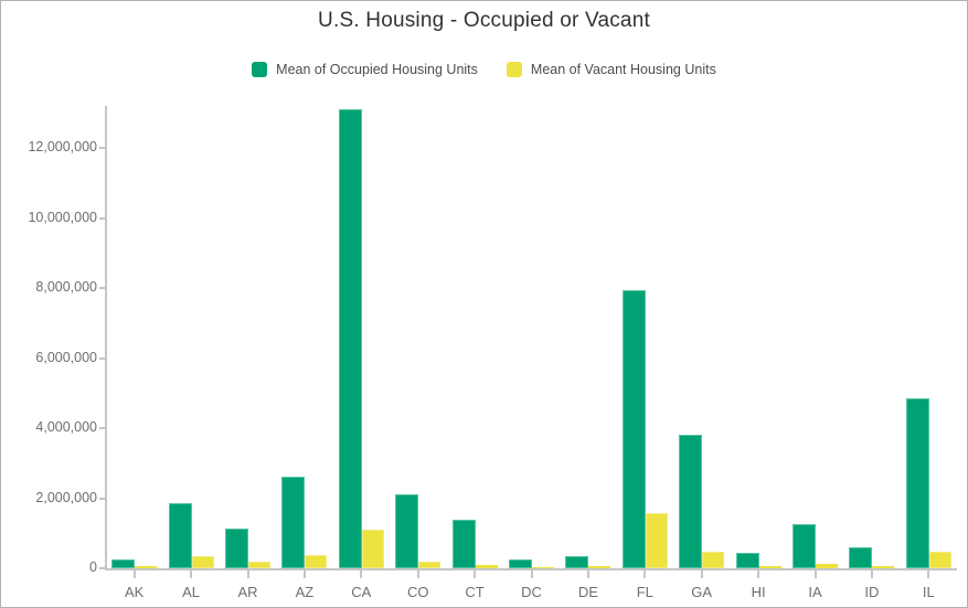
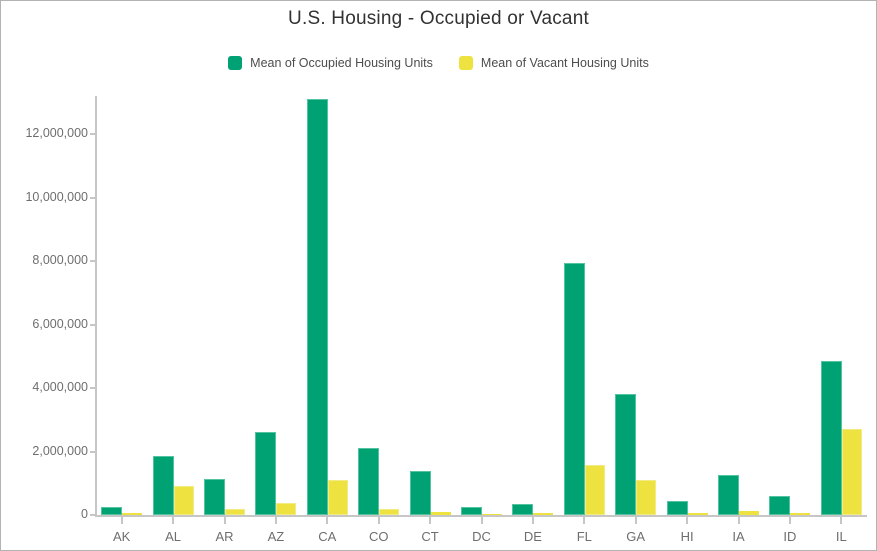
Mean of Vacant Housing Units/AL: 400000 -> 900000
Mean of Vacant Housing Units/GA: 500000 -> 1100000
Mean of Vacant Housing Units/IL: 500000 -> 2700000
